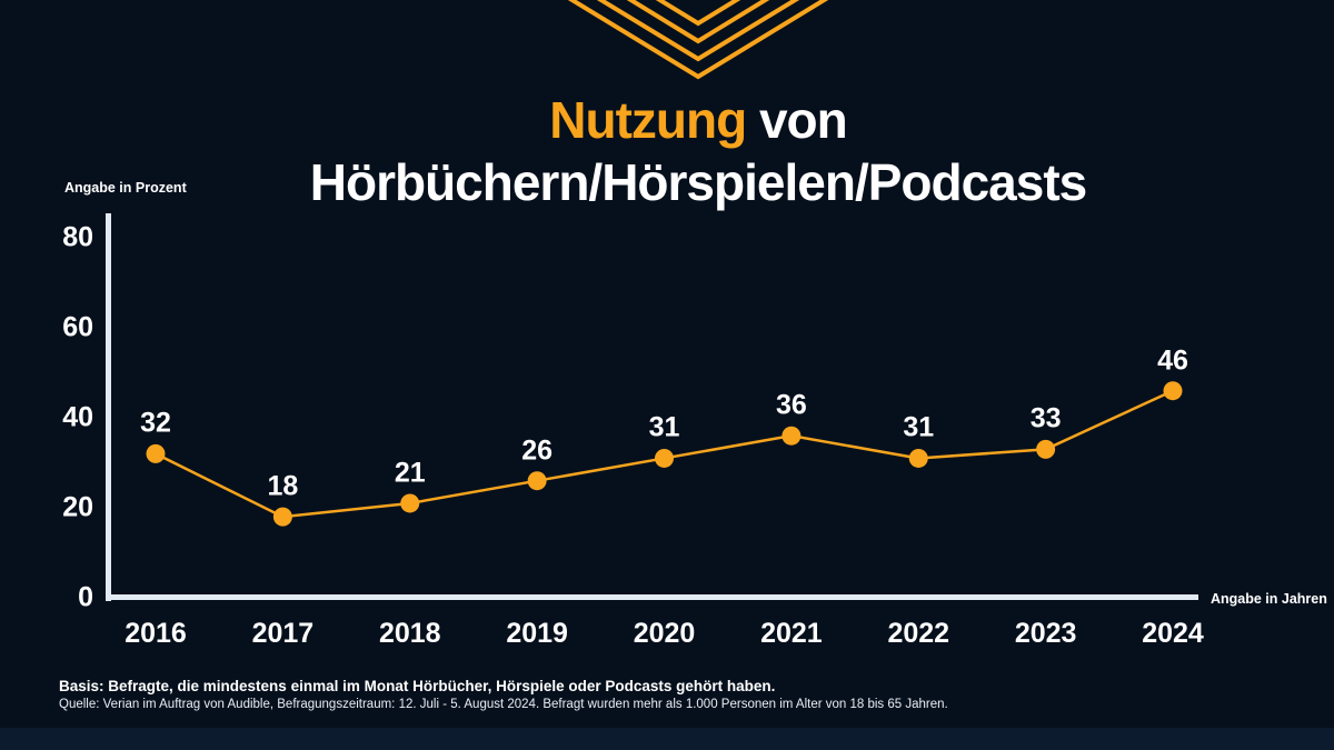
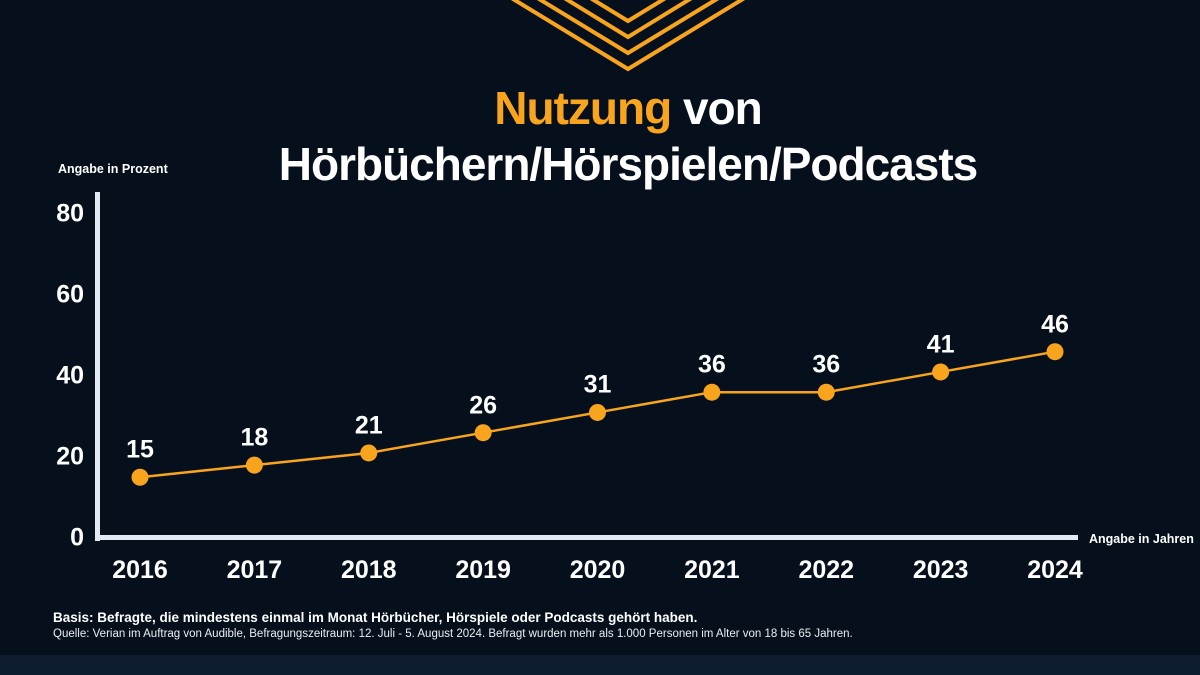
2016: 32 -> 15
2022: 31 -> 36
2023: 33 -> 41
